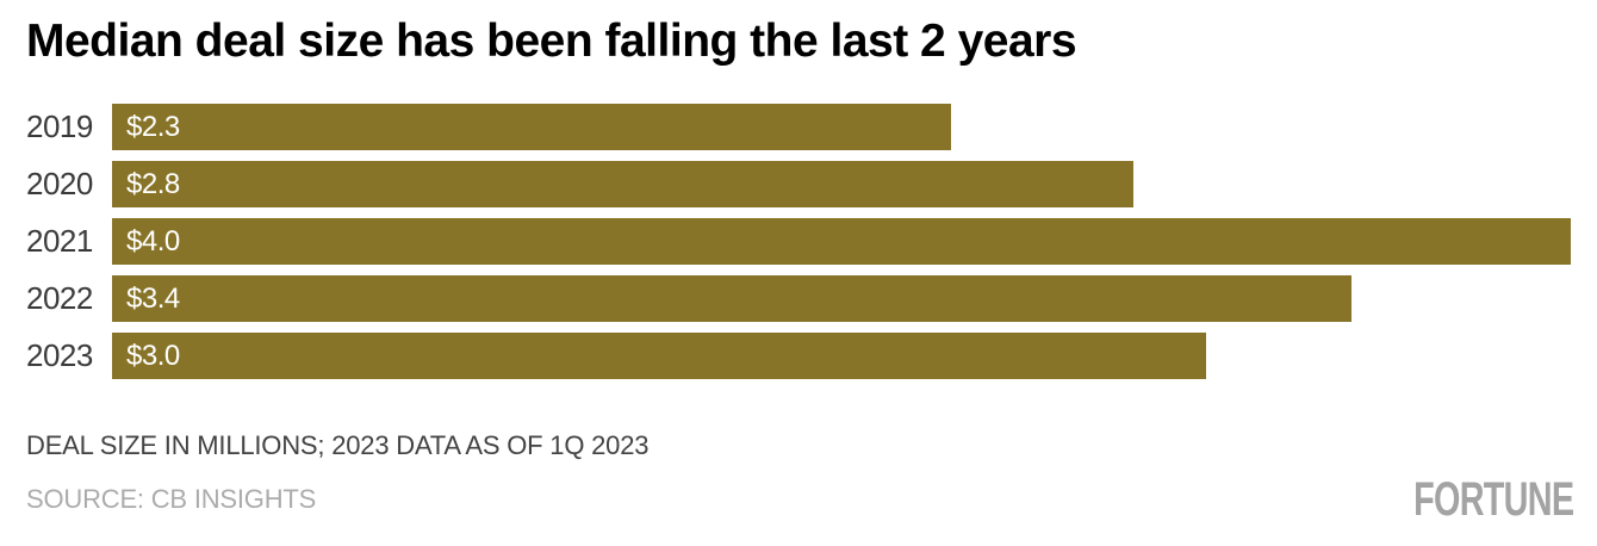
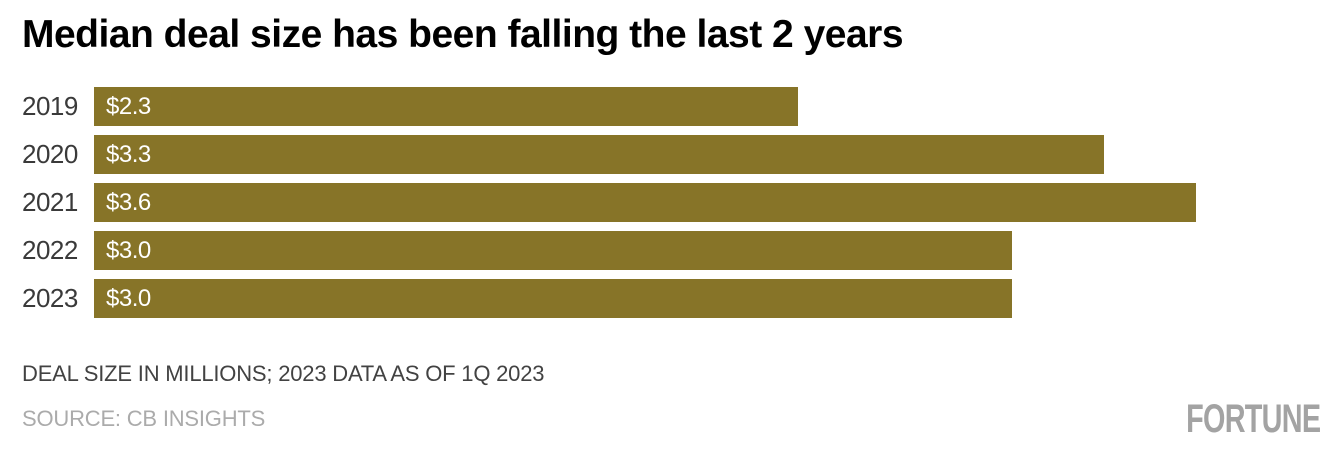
2020: $2.8 -> $3.3
2021: $4.0 -> $3.6
2022: $3.4 -> $3.0
